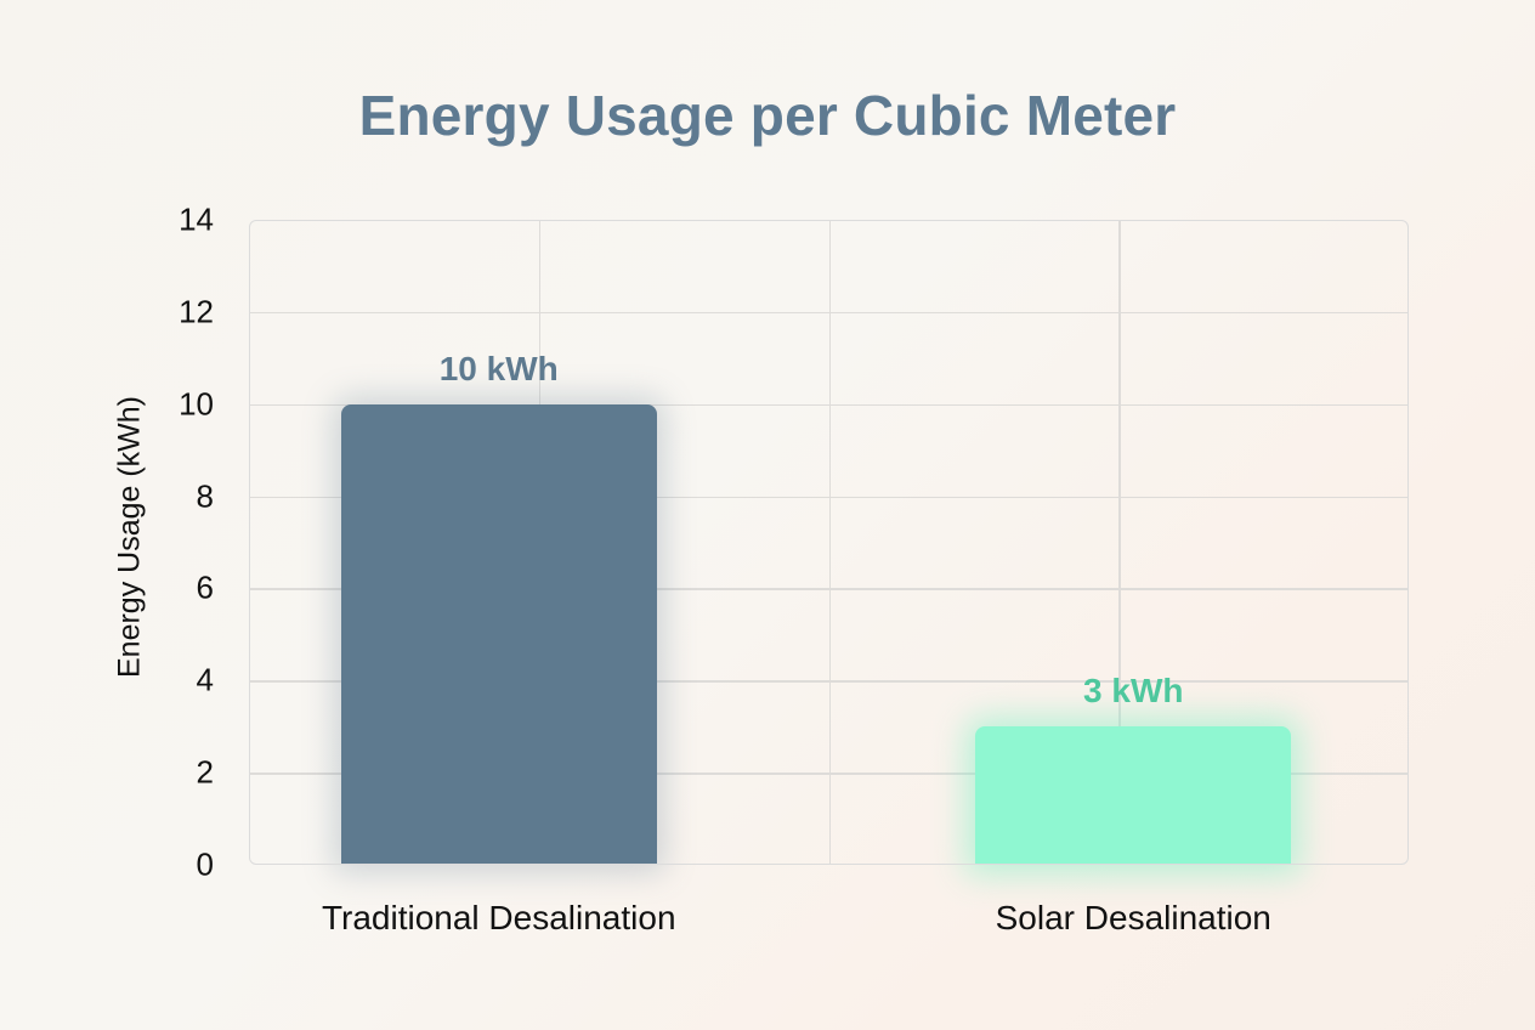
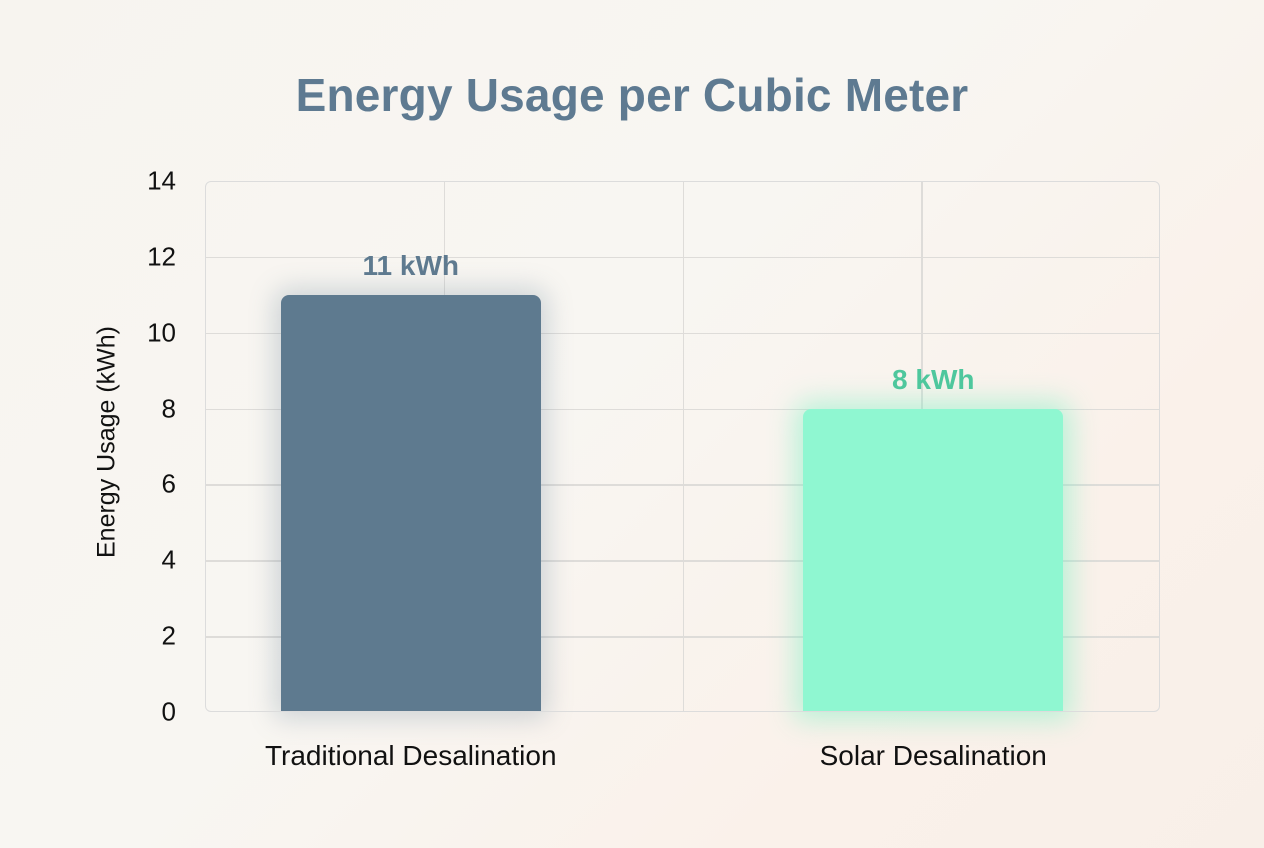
Traditional Desalination: 10 -> 11
Solar Desalination: 3 -> 8
